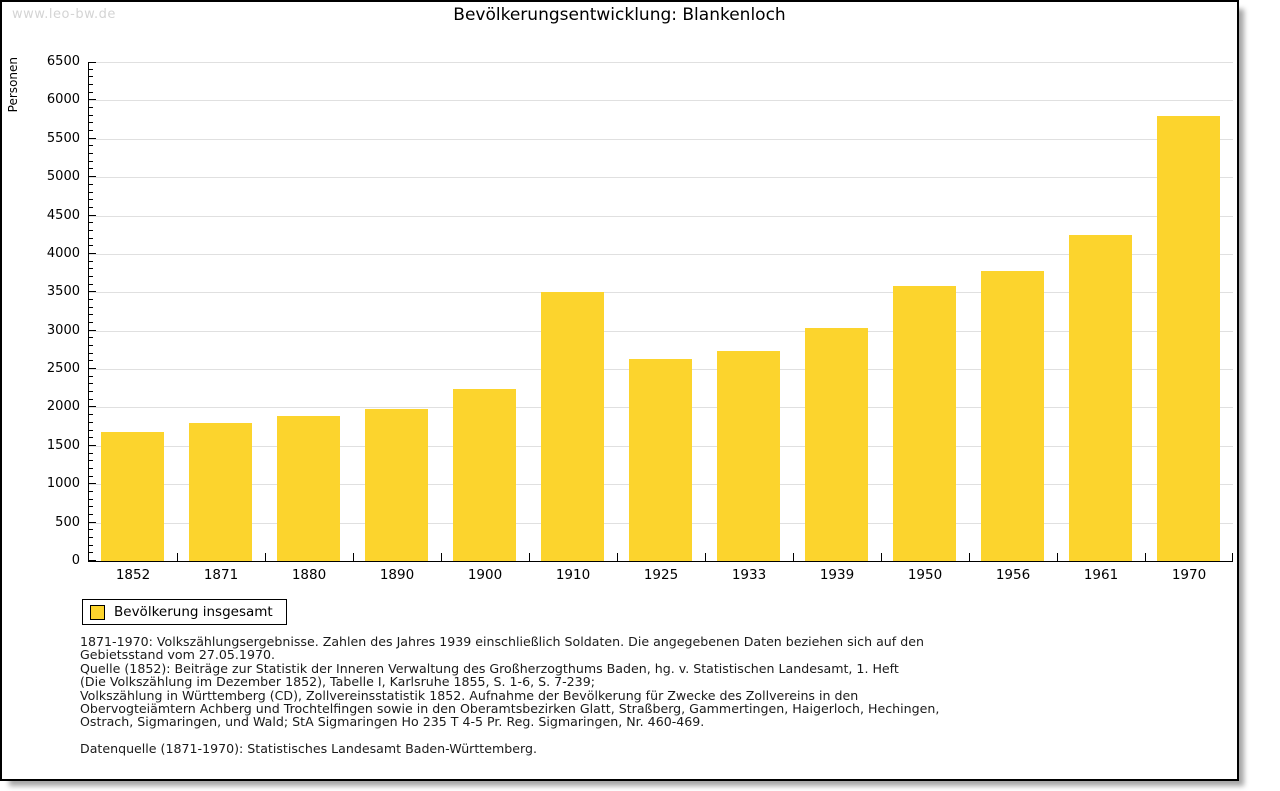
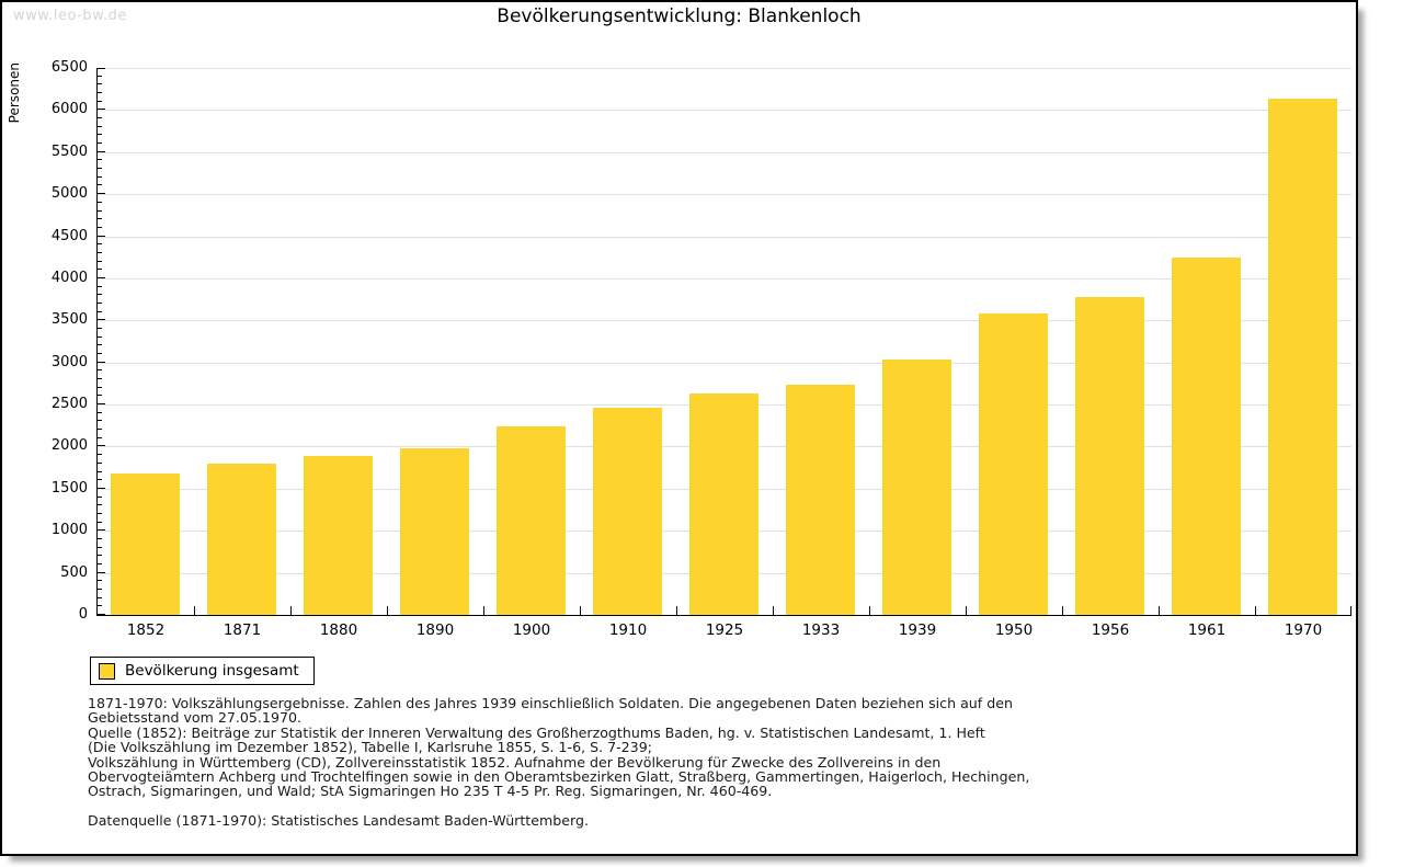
1910: 3500 -> 2500
1970: 5800 -> 6100
